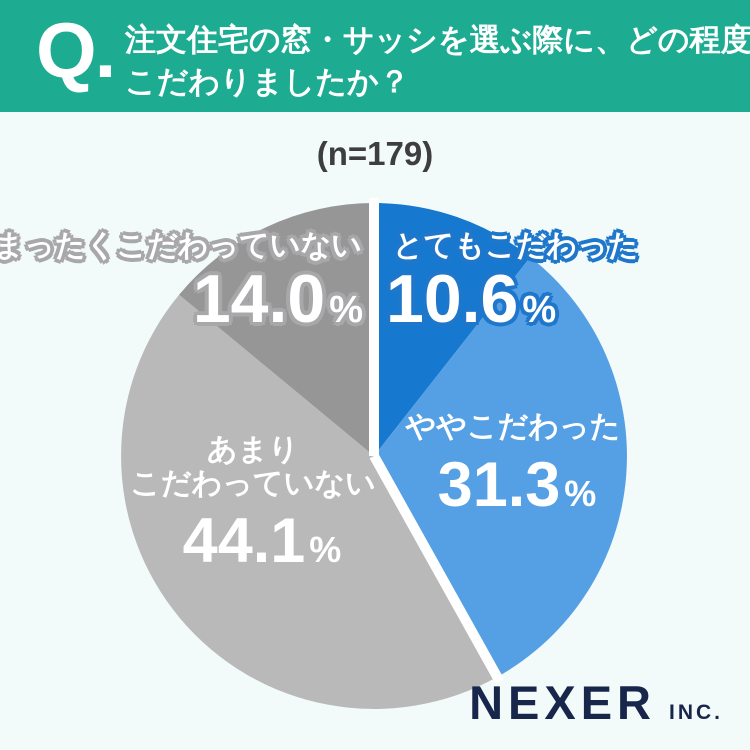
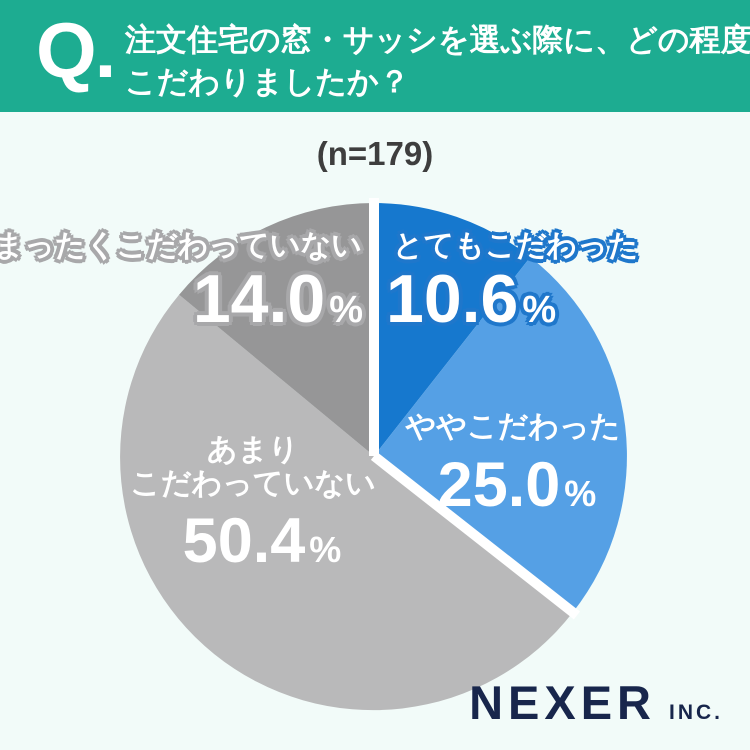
ややこだわった: 31.3 -> 25.0
あまりこだわっていない: 44.1 -> 50.4
